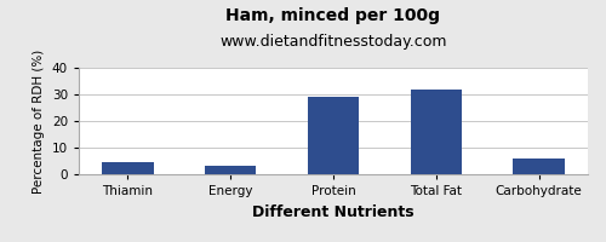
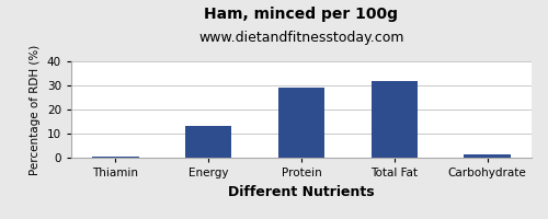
Thiamin: 4.5 -> 0.3
Energy: 3.0 -> 13.3
Carbohydrate: 6.0 -> 1.2
